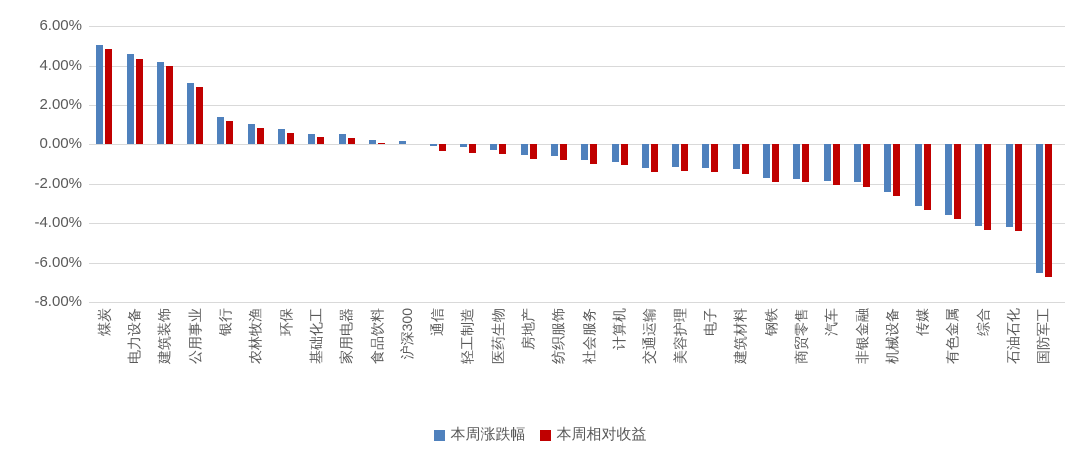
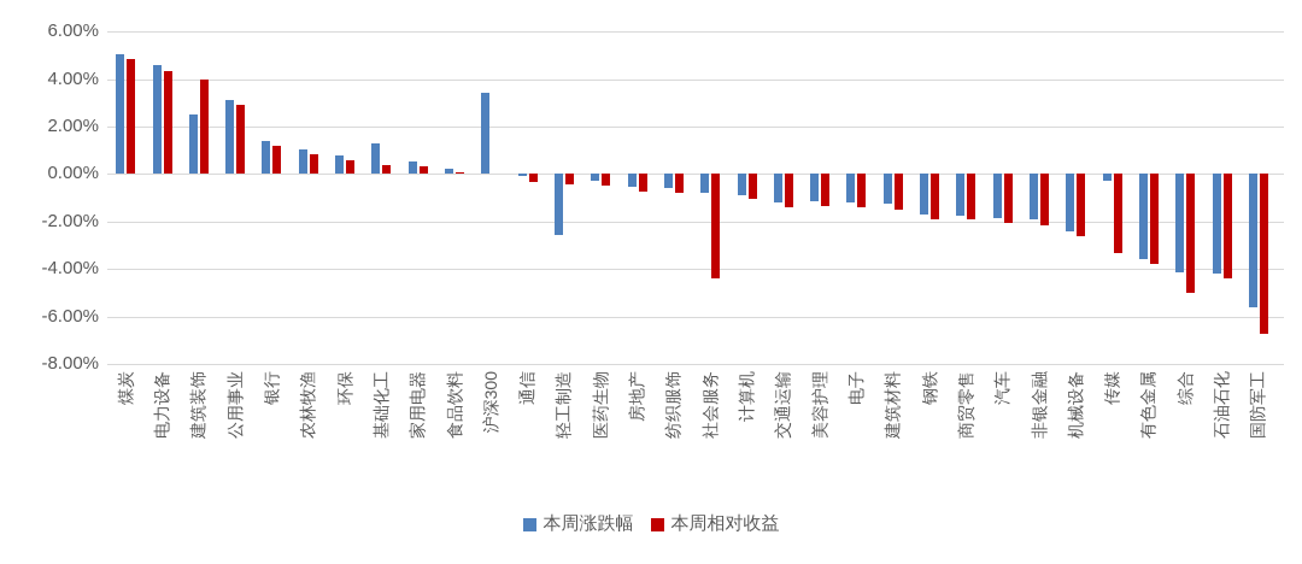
本周涨跌幅/建筑装饰: 4.2% -> 2.5%
本周涨跌幅/基础化工: 0.6% -> 1.3%
本周涨跌幅/沪深300: 0.2% -> 3.4%
本周涨跌幅/轻工制造: -0.2% -> -2.6%
本周相对收益/社会服务: -1.0% -> -4.4%
本周涨跌幅/传媒: -3.1% -> -0.3%
本周相对收益/综合: -4.4% -> -5.0%
本周涨跌幅/国防军工: -6.5% -> -5.6%
